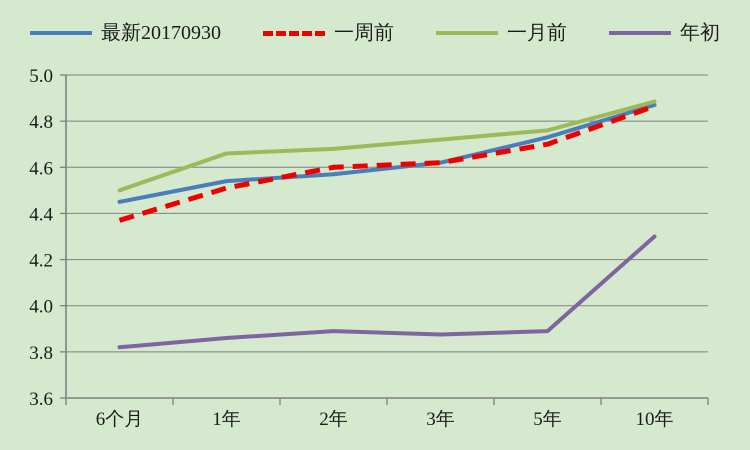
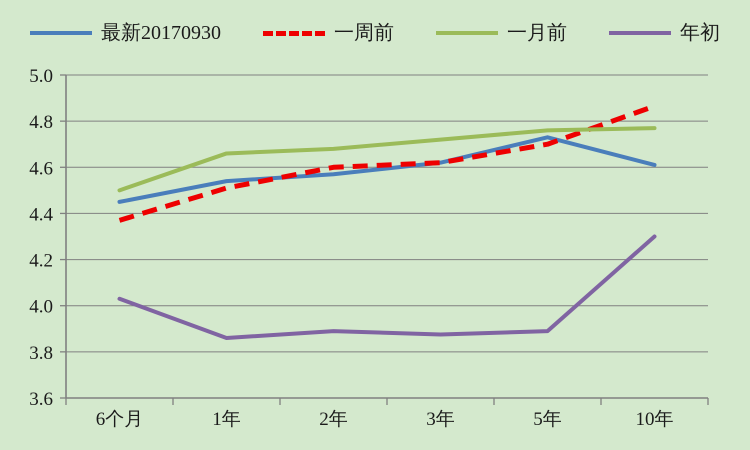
年初/6个月: 3.82 -> 4.03
最新20170930/10年: 4.87 -> 4.61
一月前/10年: 4.88 -> 4.77
